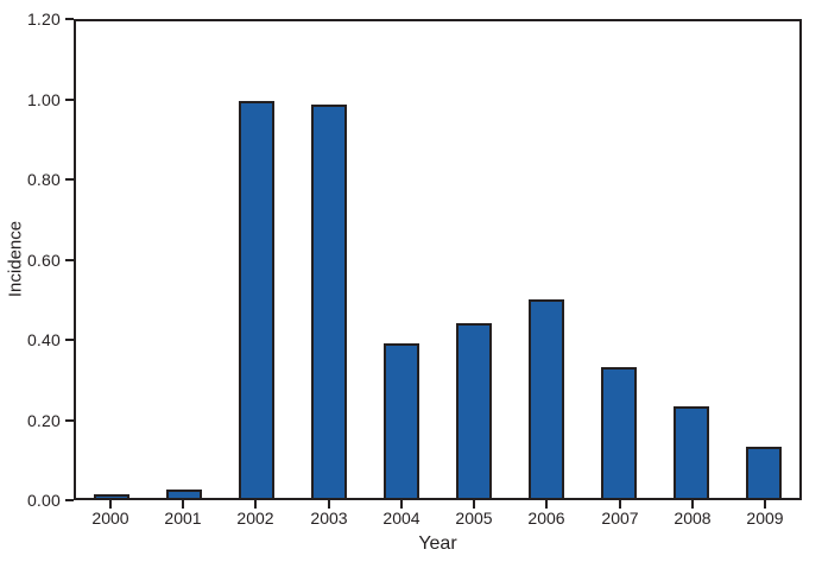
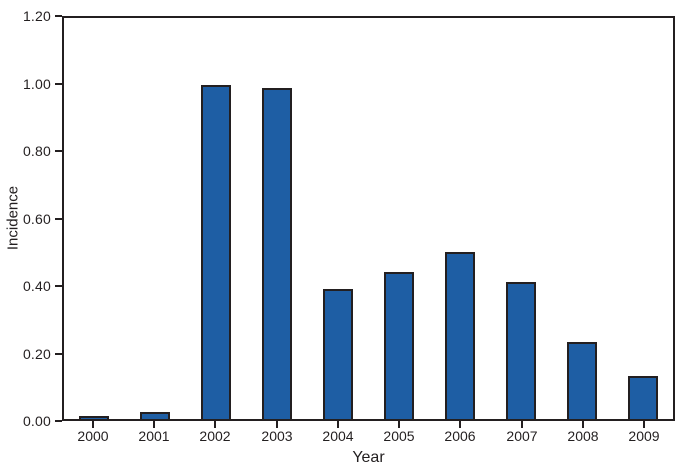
2007: 0.33 -> 0.41
